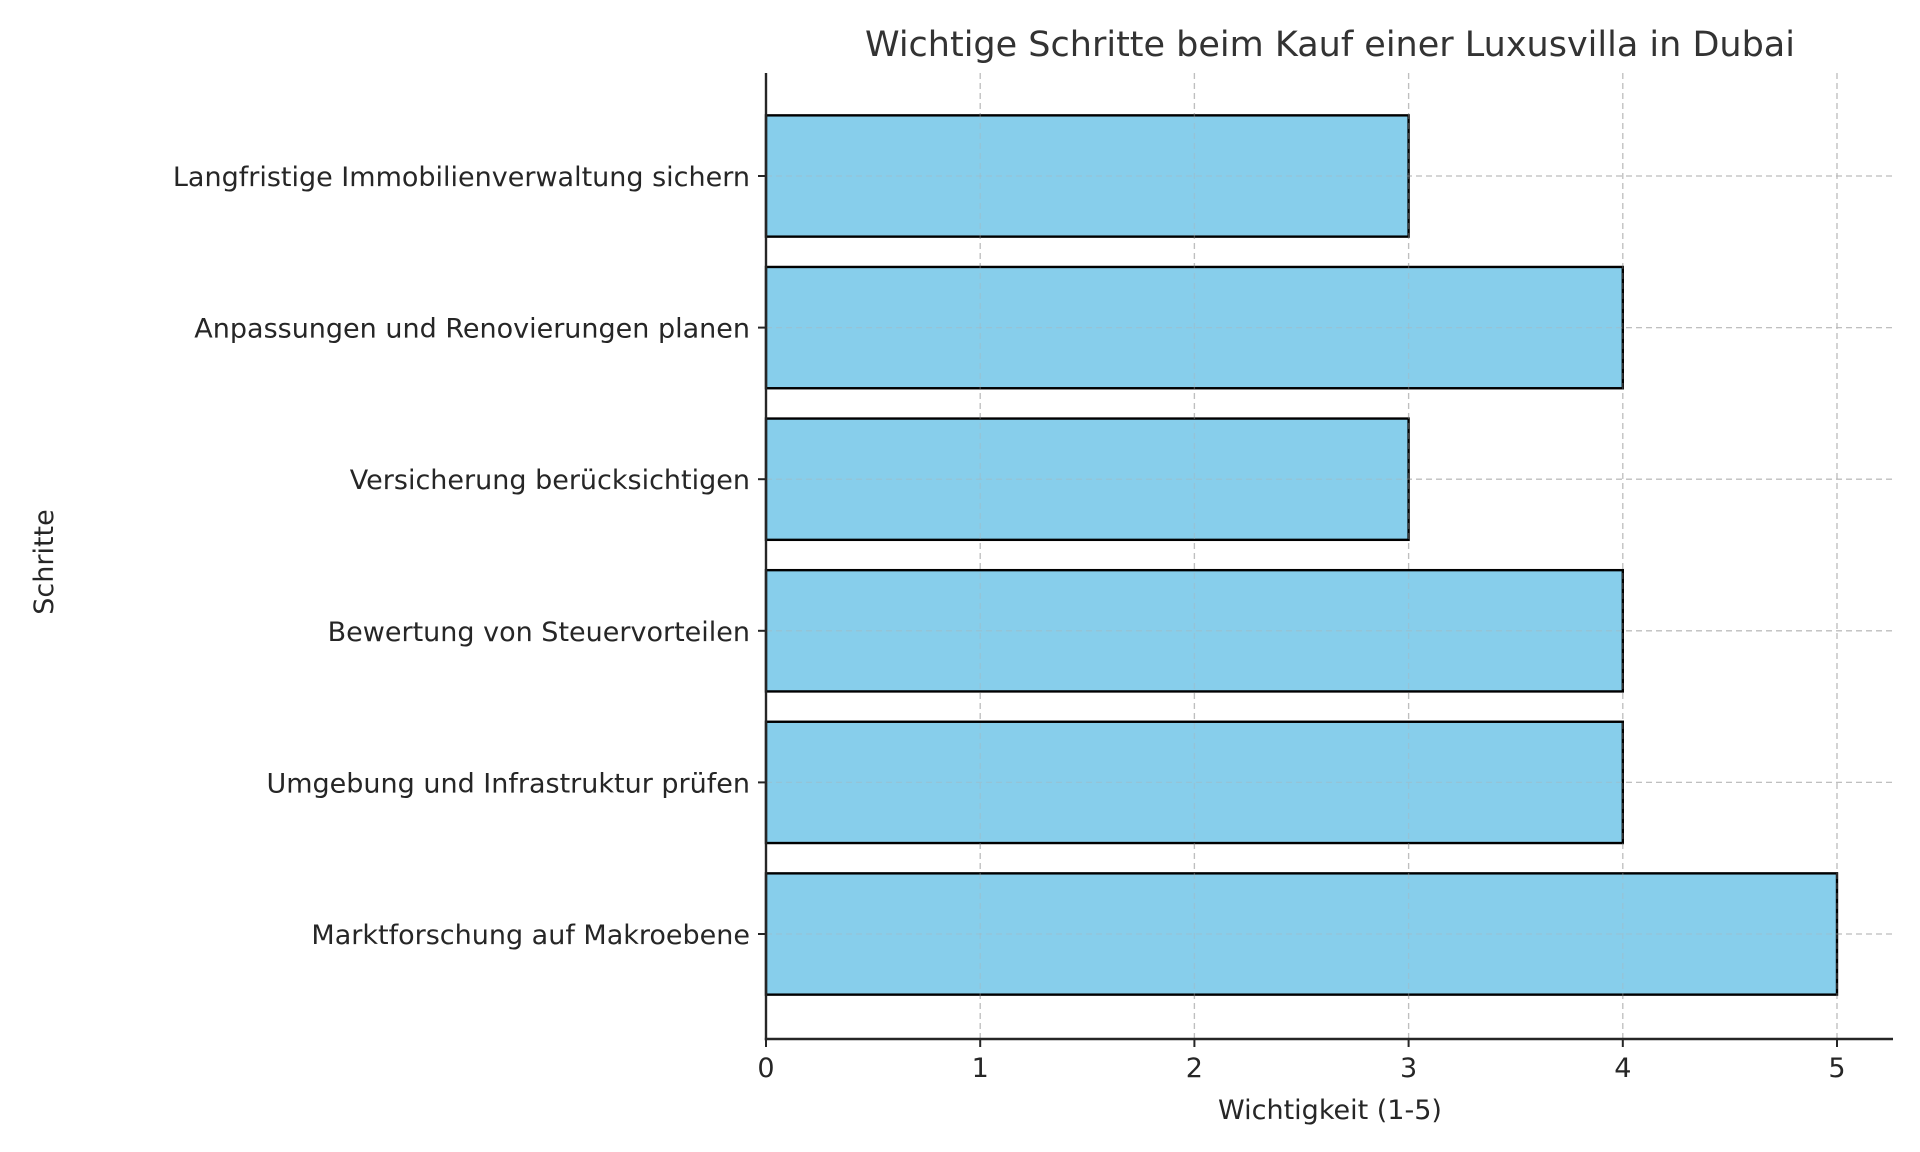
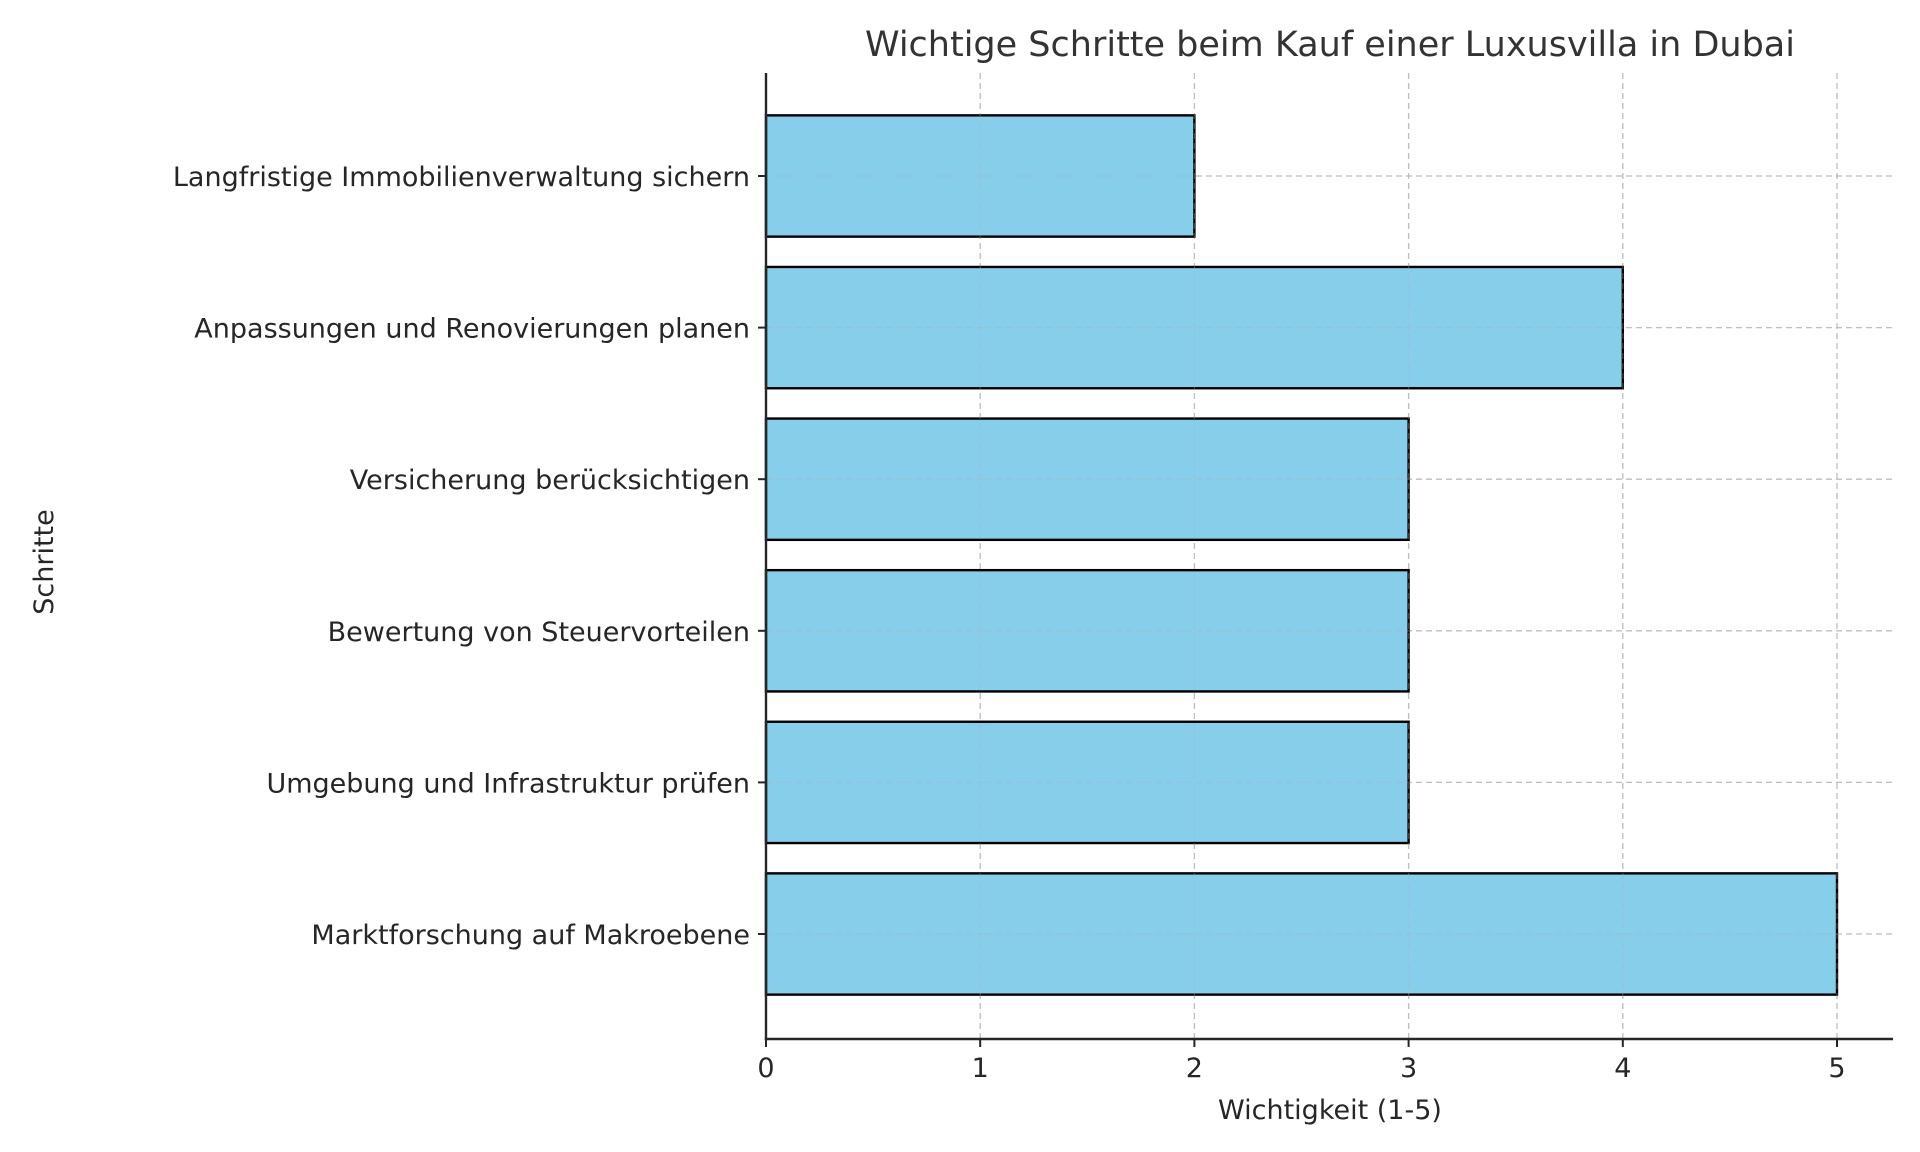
Umgebung und Infrastruktur prüfen: 4 -> 3
Bewertung von Steuervorteilen: 4 -> 3
Langfristige Immobilienverwaltung sichern: 3 -> 2
